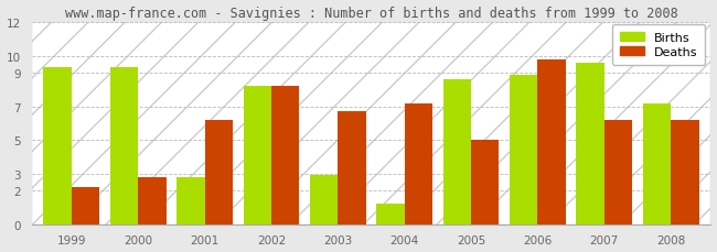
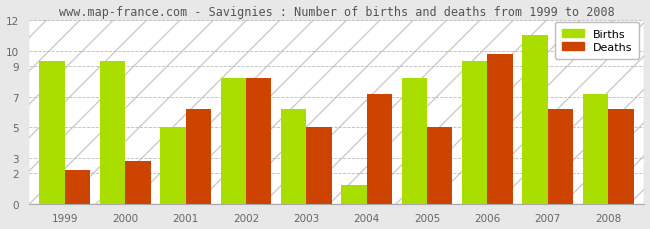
Births/2001: 2.8 -> 5.0
Births/2003: 2.9 -> 6.2
Deaths/2003: 6.7 -> 5.0
Births/2005: 8.6 -> 8.2
Births/2006: 8.9 -> 9.3
Births/2007: 9.6 -> 11.0
